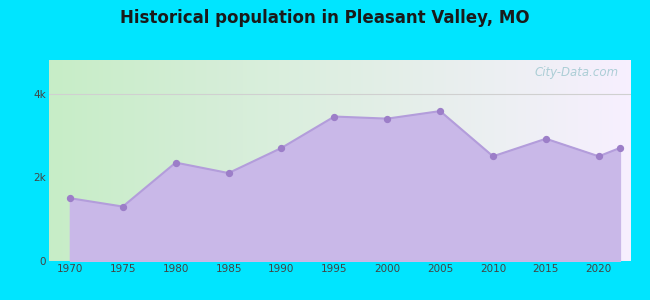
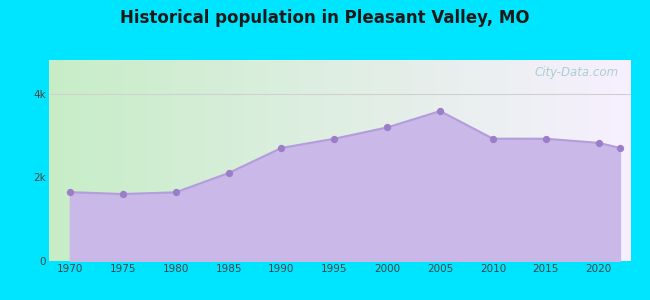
1970: 1.50k -> 1.64k
1975: 1.30k -> 1.60k
1980: 2.35k -> 1.64k
1995: 3.45k -> 2.92k
2000: 3.40k -> 3.19k
2010: 2.50k -> 2.92k
2020: 2.50k -> 2.82k
